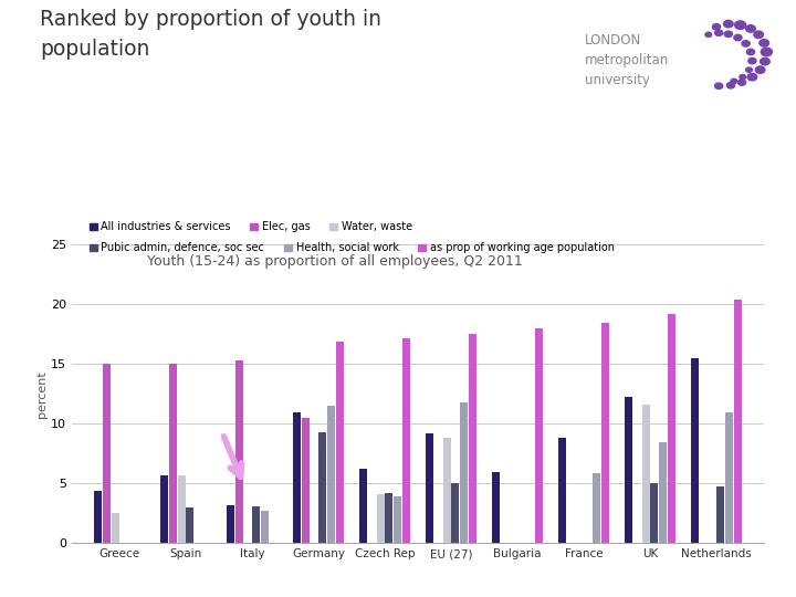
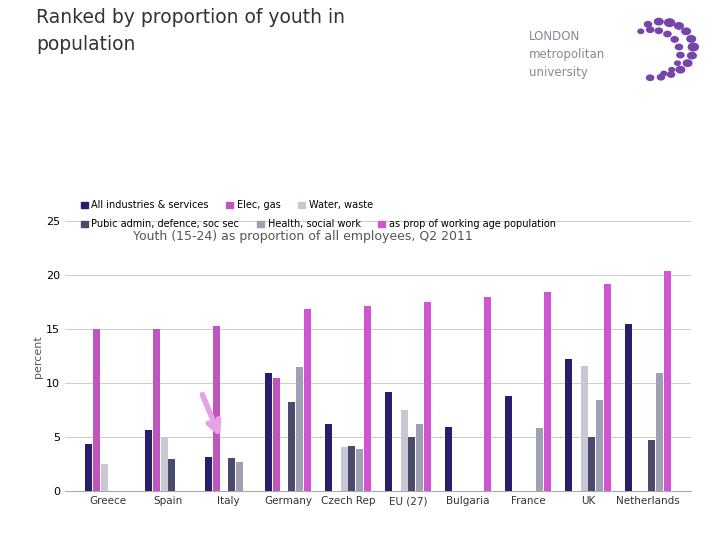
Water, waste/Spain: 5.7 -> 4.9
Pubic admin, defence, soc sec/Germany: 9.3 -> 8.3
Water, waste/EU (27): 8.8 -> 7.5
Health, social work/EU (27): 11.8 -> 6.2
